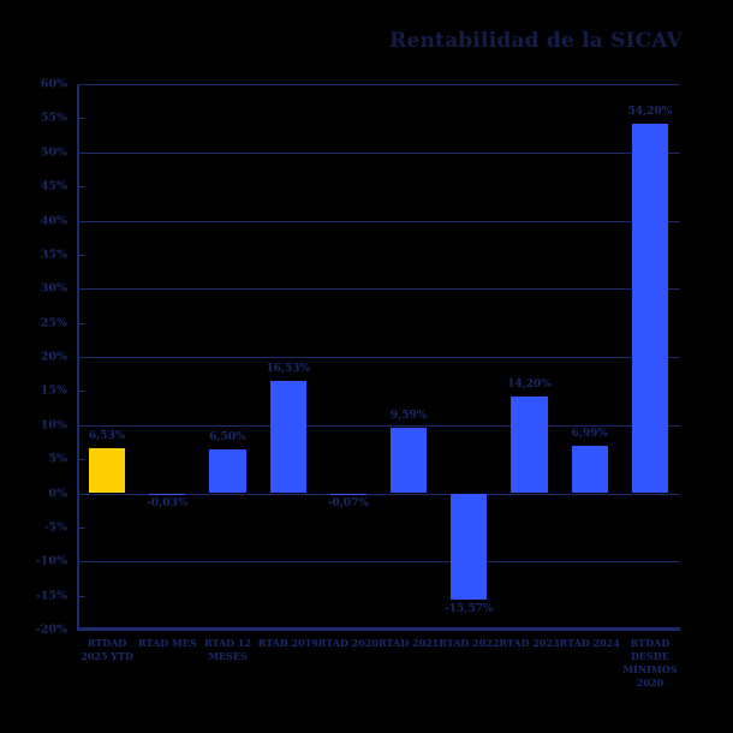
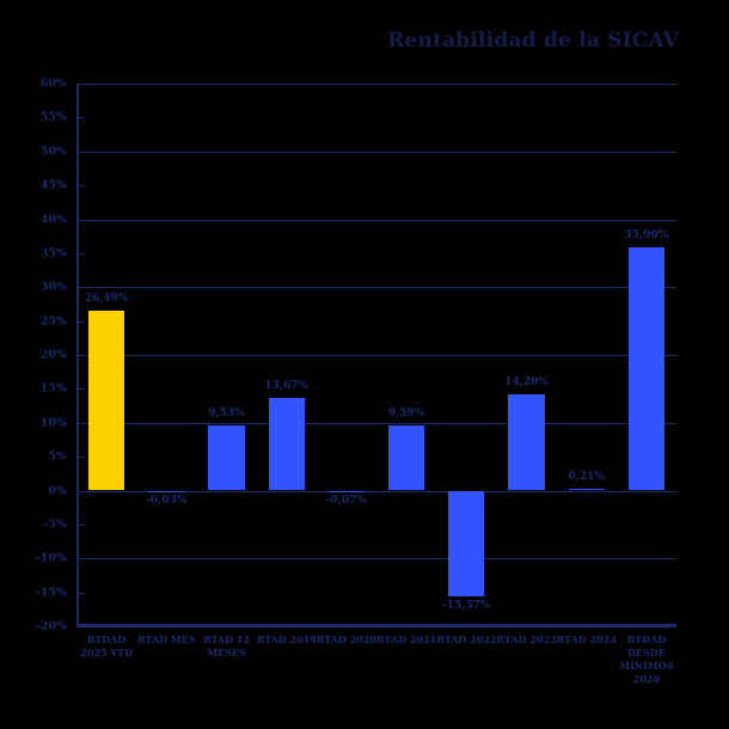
RTDAD 2025 YTD: 6,53% -> 26,49%
RTAD 12 MESES: 6,50% -> 9,53%
RTAD 2019: 16,53% -> 13,67%
RTAD 2024: 6,99% -> 0,21%
RTDAD DESDE MÍNIMOS 2020: 54,20% -> 35,90%
